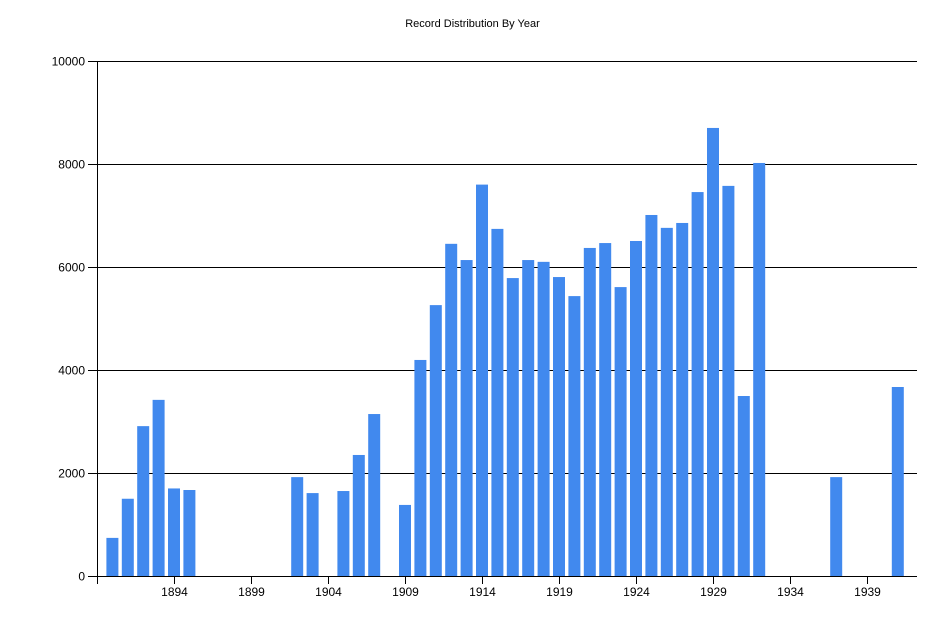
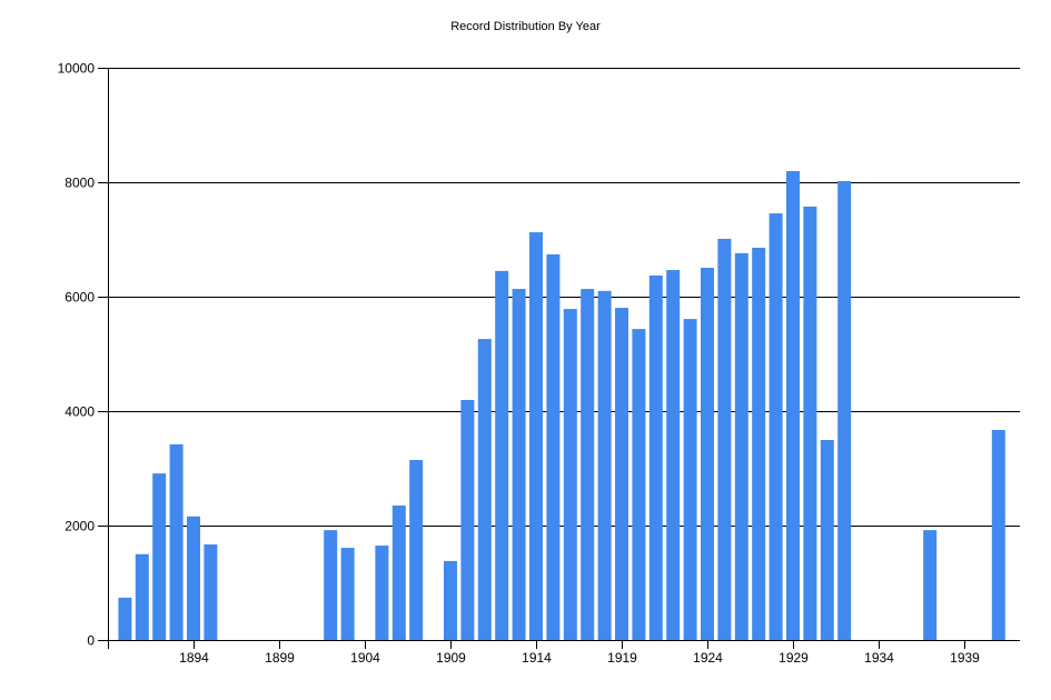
1894: 1700 -> 2200
1914: 7600 -> 7100
1929: 8700 -> 8200
